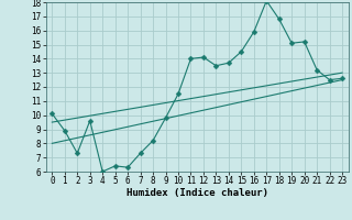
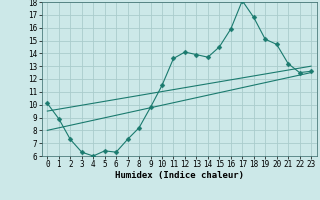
3: 9.6 -> 6.3
11: 14.0 -> 13.6
13: 13.5 -> 13.9
20: 15.2 -> 14.7
